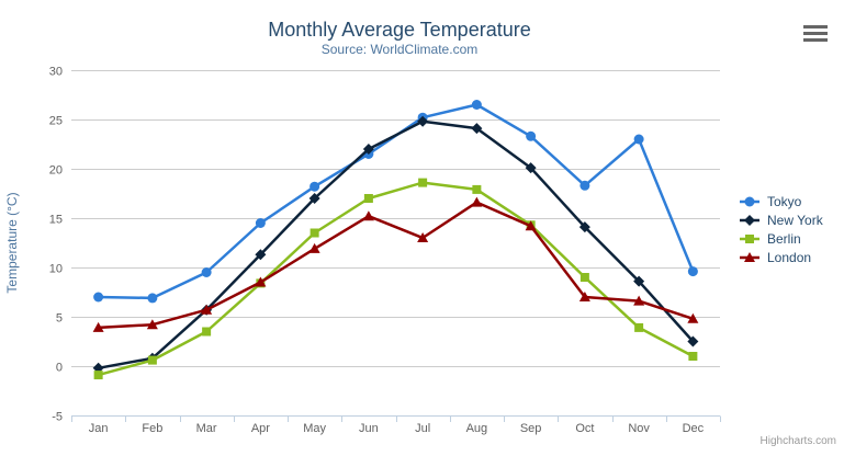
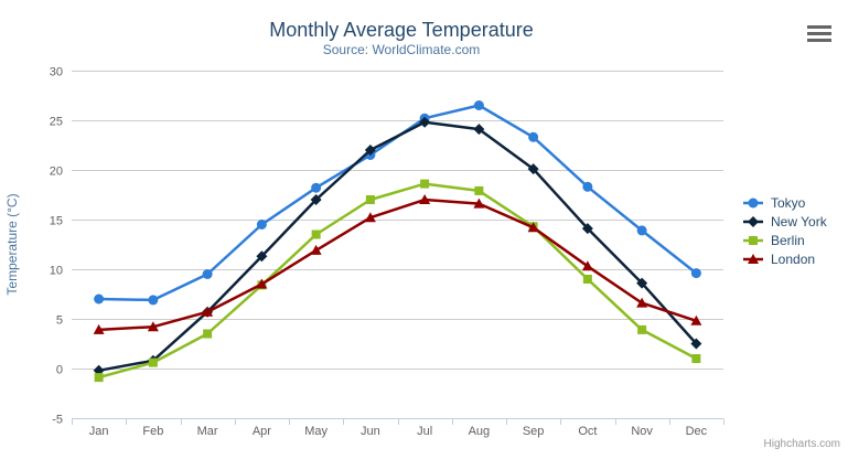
London/Jul: 13 -> 17
London/Oct: 7 -> 10
Tokyo/Nov: 23 -> 14
